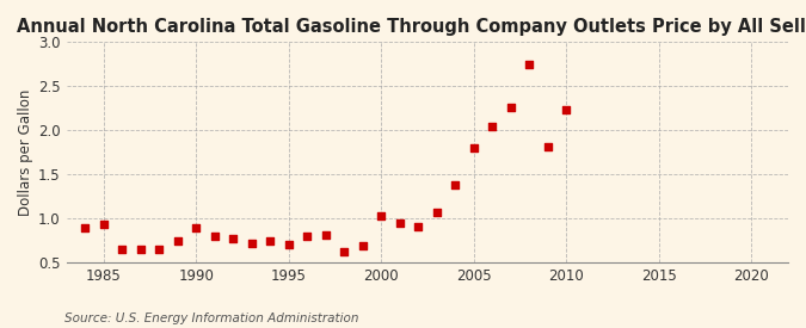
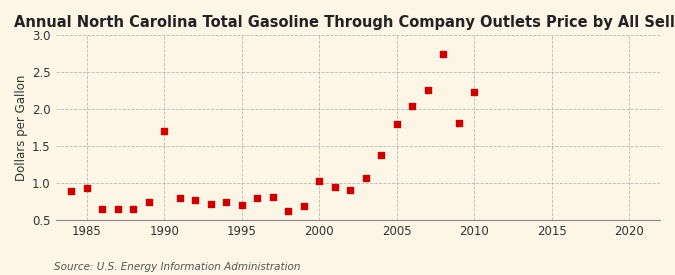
1990: 0.89 -> 1.70
